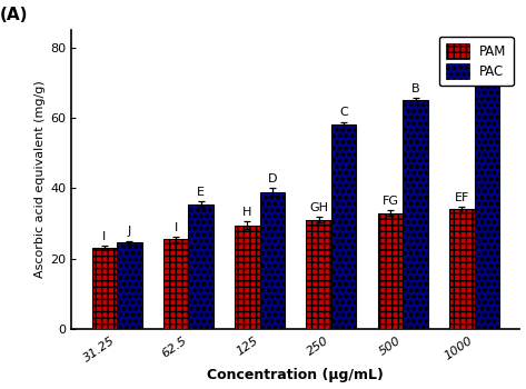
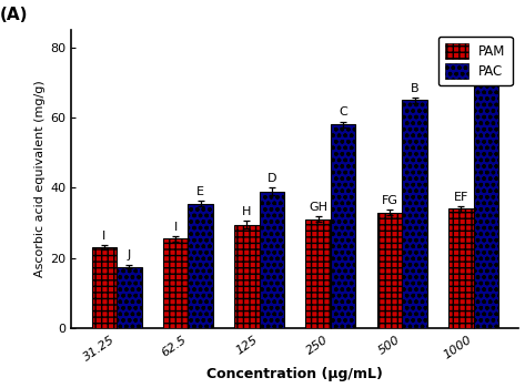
PAC/31.25: 24.5 -> 17.5
